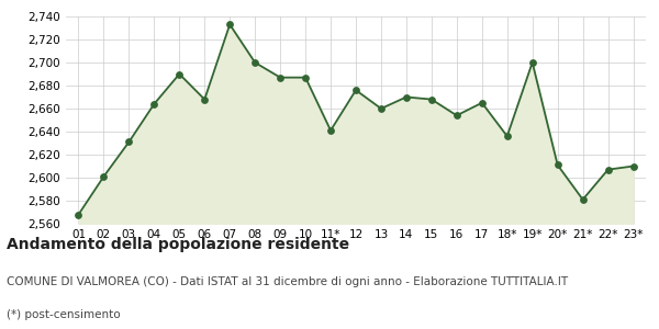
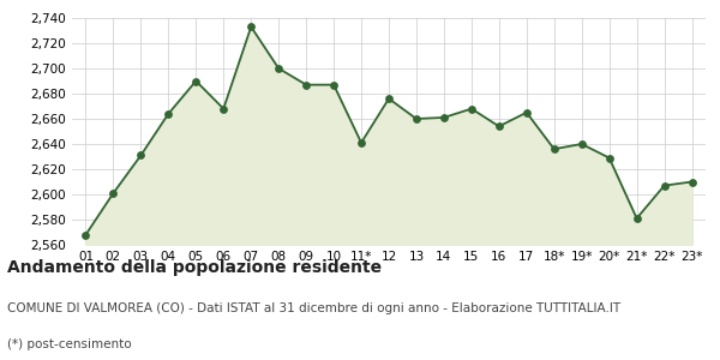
14: 2,670 -> 2,661
19*: 2,700 -> 2,640
20*: 2,611 -> 2,629
